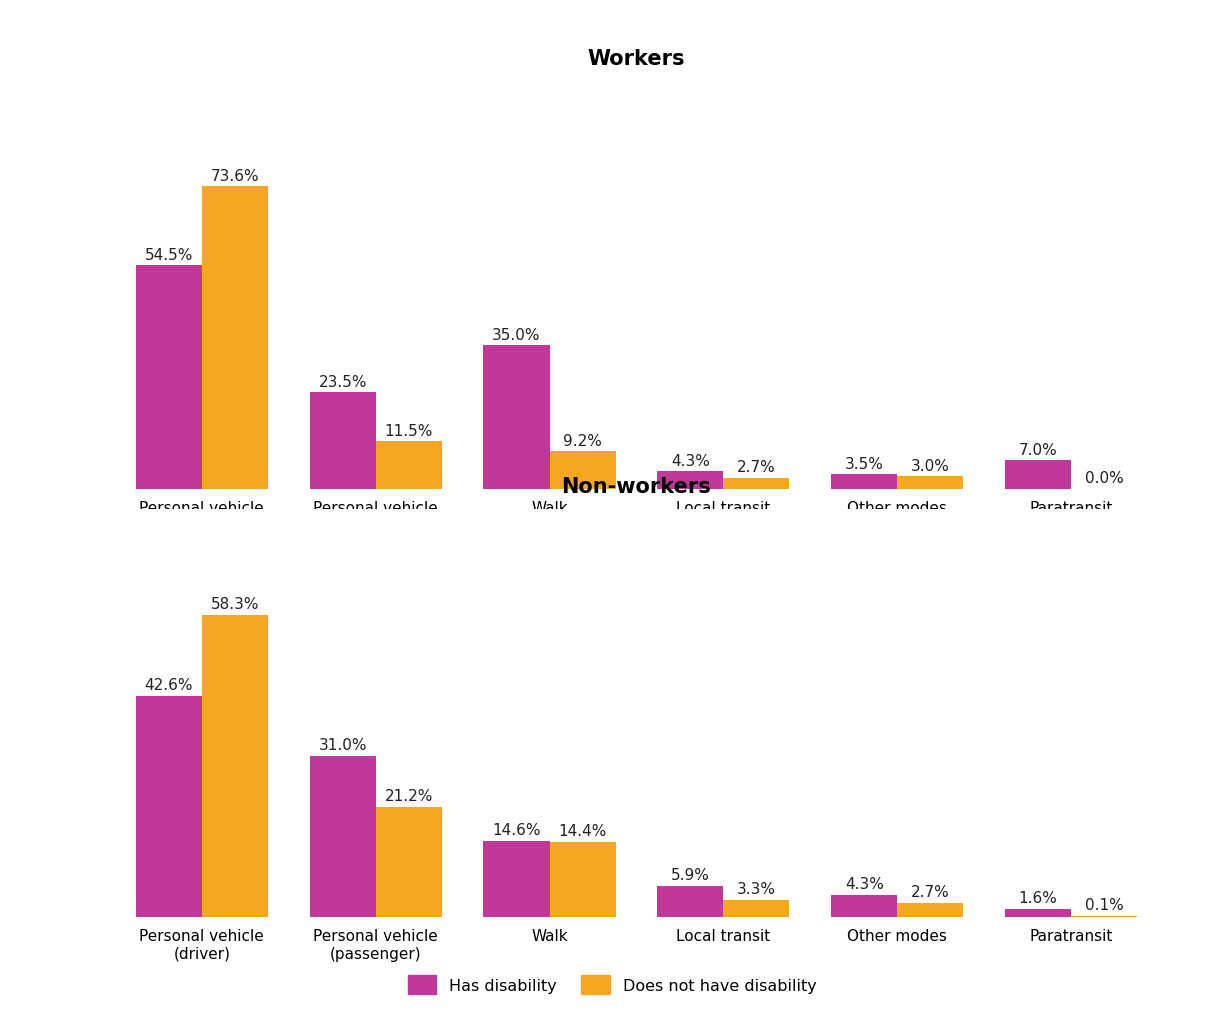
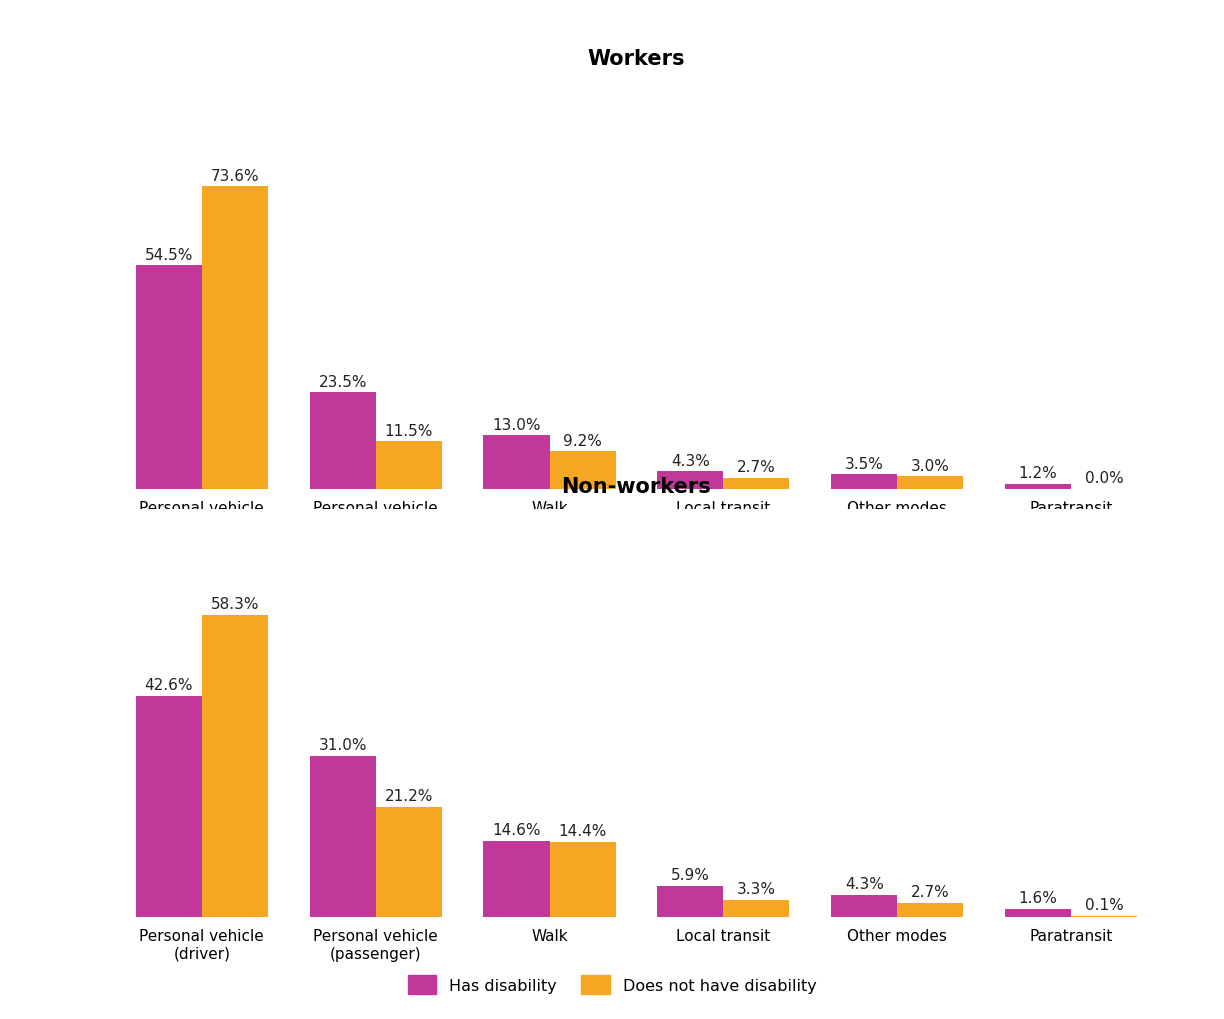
Workers/Has disability/Walk: 35.0% -> 13.0%
Workers/Has disability/Paratransit: 7.0% -> 1.2%
